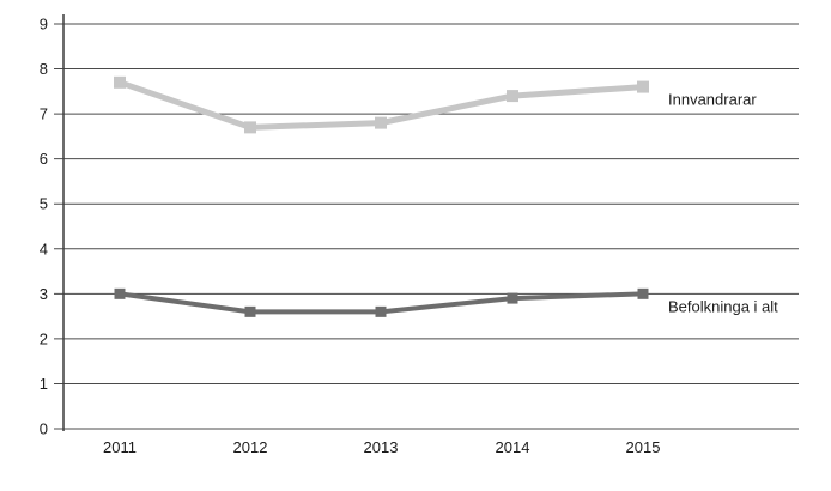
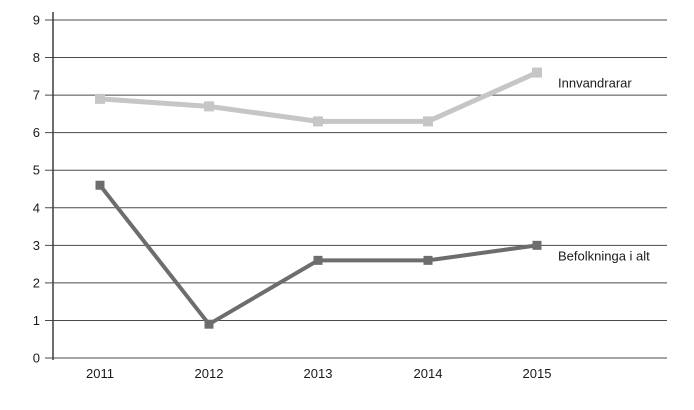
Innvandrarar/2011: 7.7 -> 6.9
Befolkninga i alt/2011: 3.0 -> 4.6
Befolkninga i alt/2012: 2.6 -> 0.9
Innvandrarar/2013: 6.8 -> 6.3
Innvandrarar/2014: 7.4 -> 6.3
Befolkninga i alt/2014: 2.9 -> 2.6
